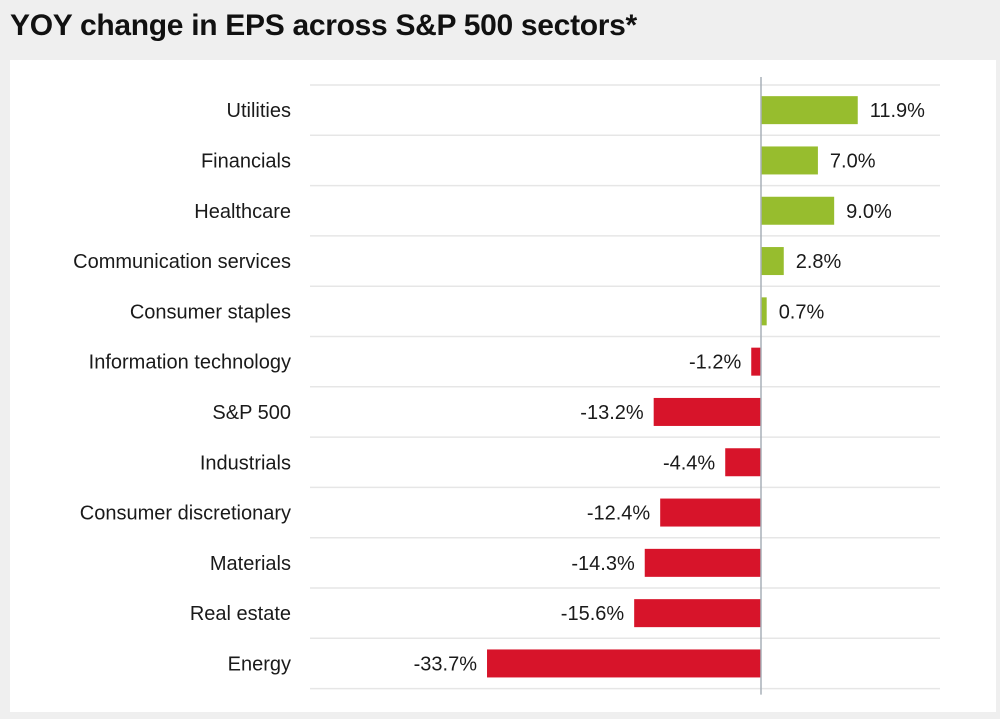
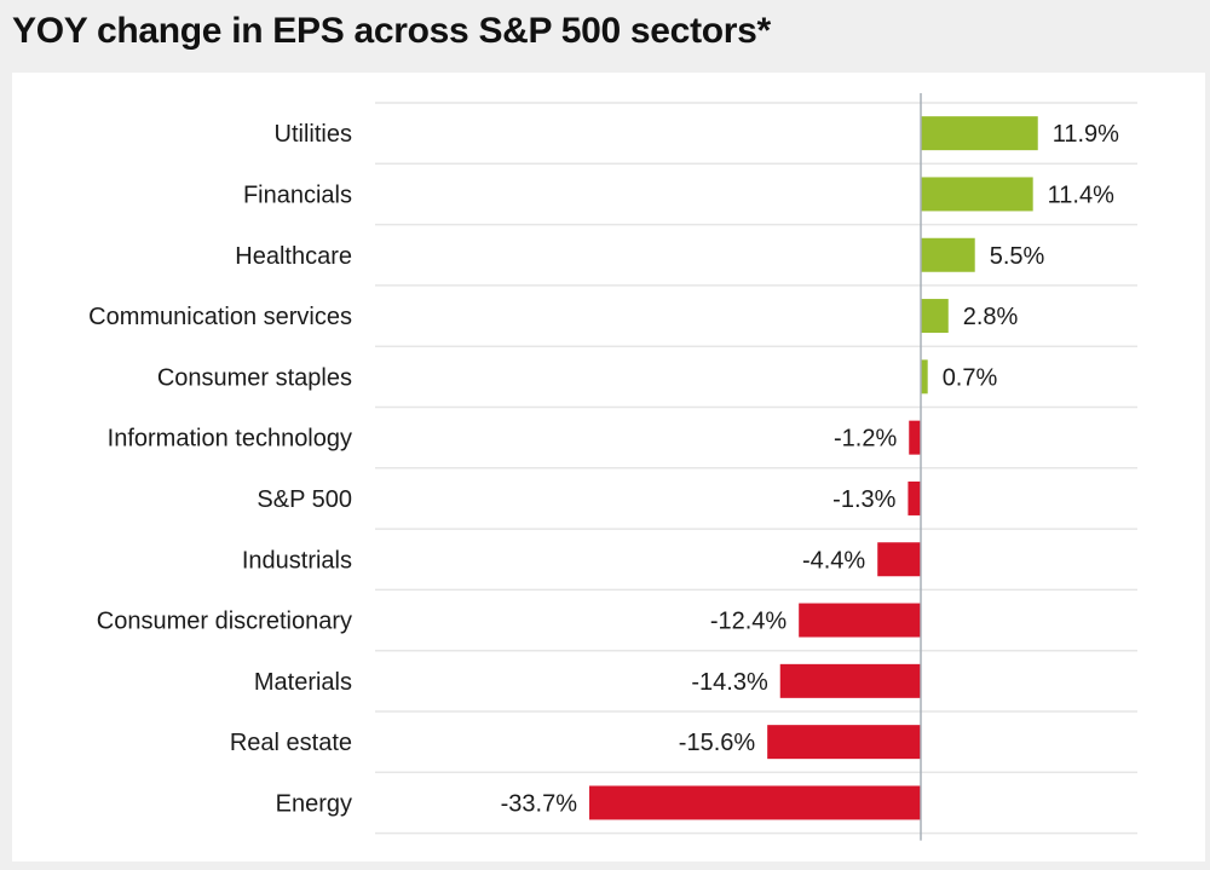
Financials: 7.0% -> 11.4%
Healthcare: 9.0% -> 5.5%
S&P 500: -13.2% -> -1.3%
